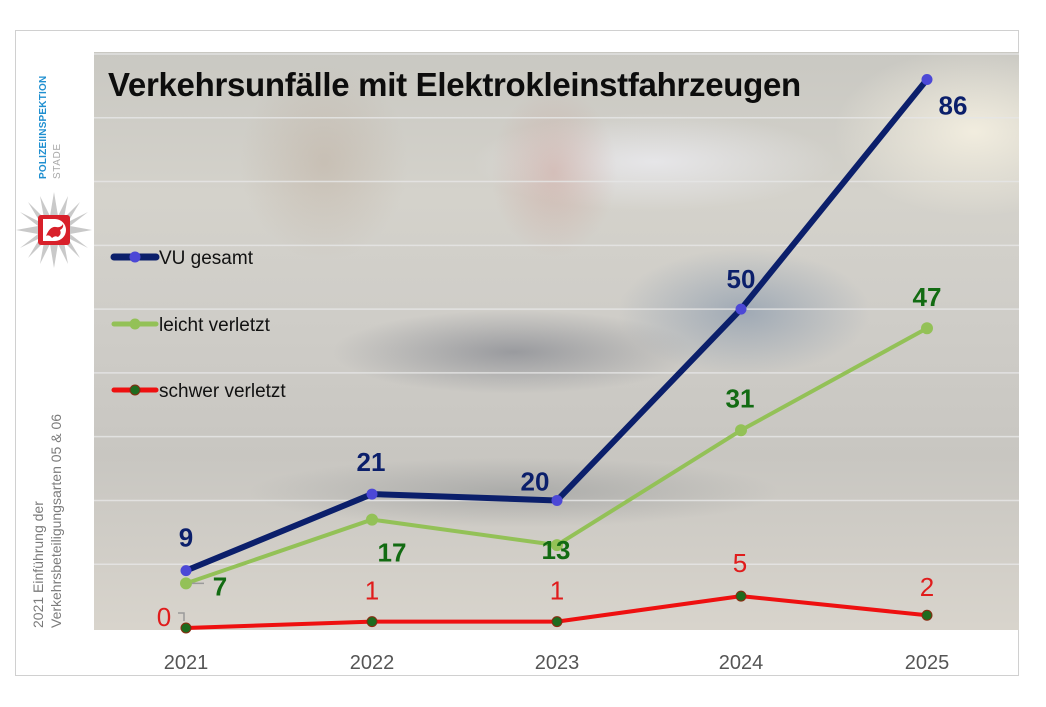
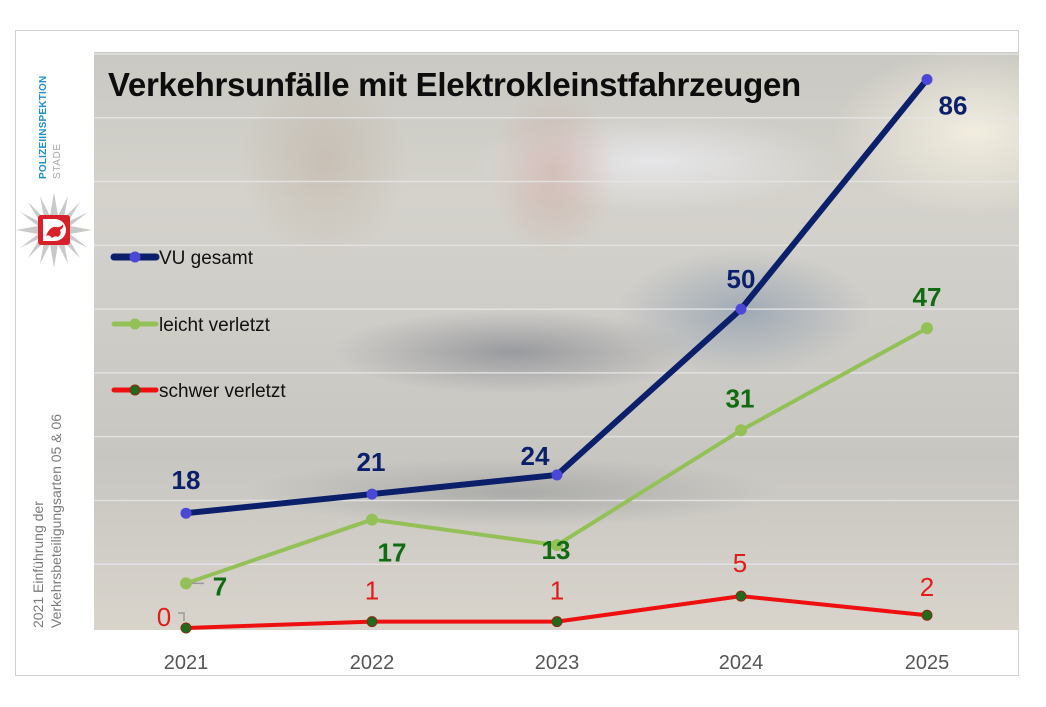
VU gesamt/2021: 9 -> 18
VU gesamt/2023: 20 -> 24
